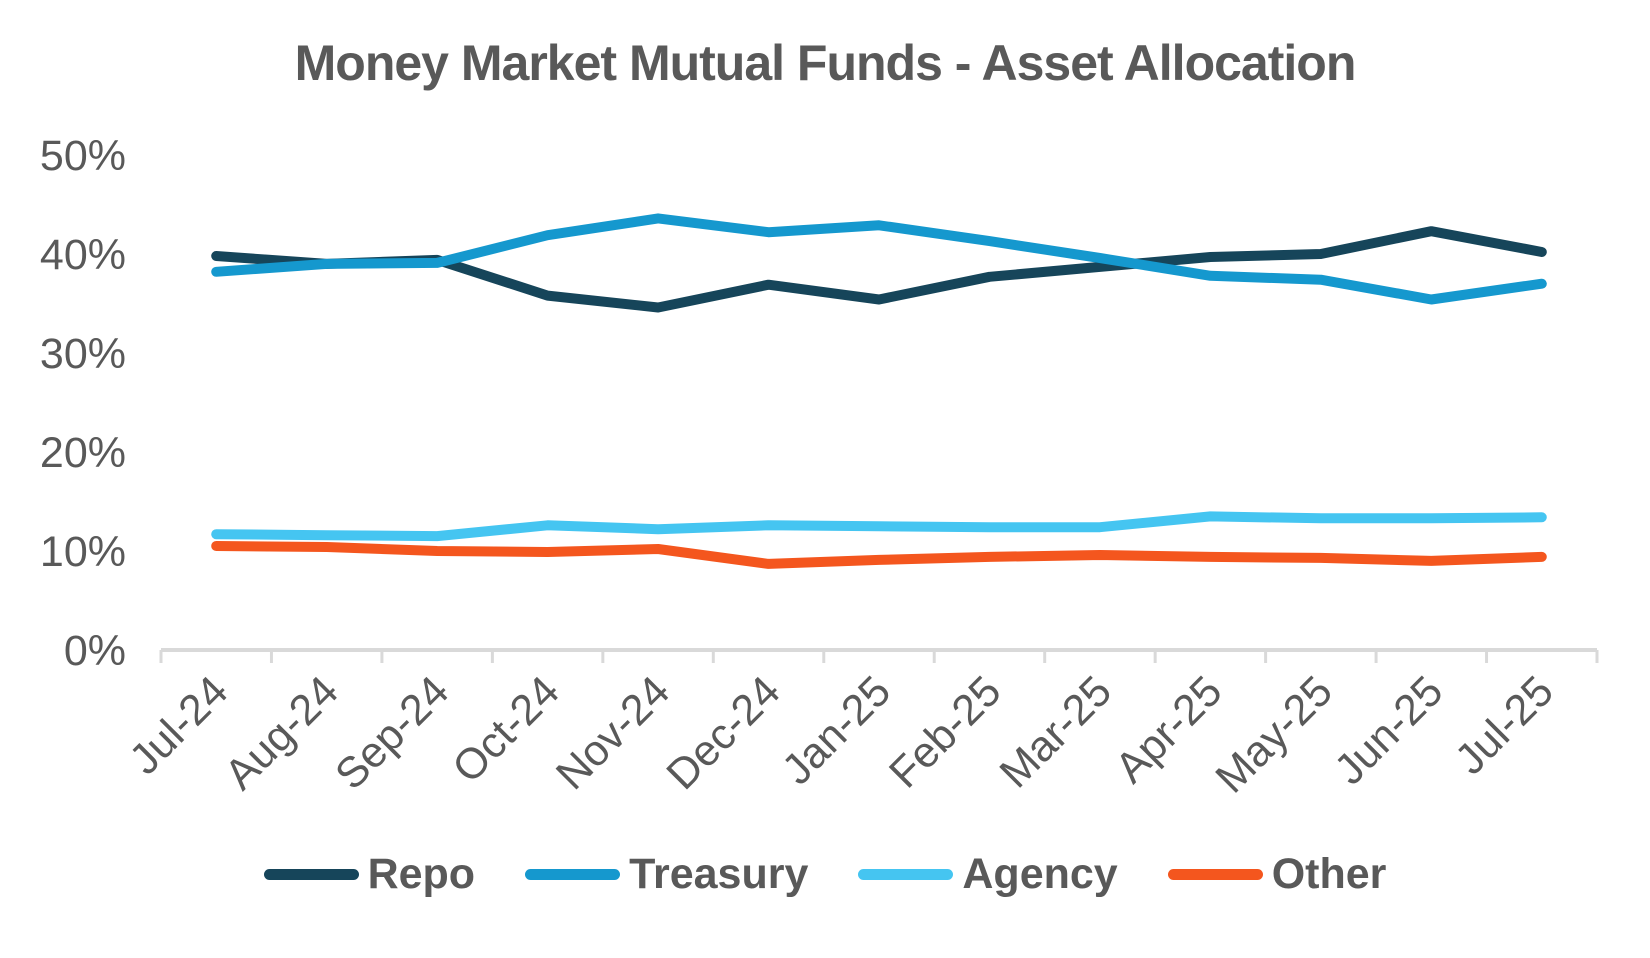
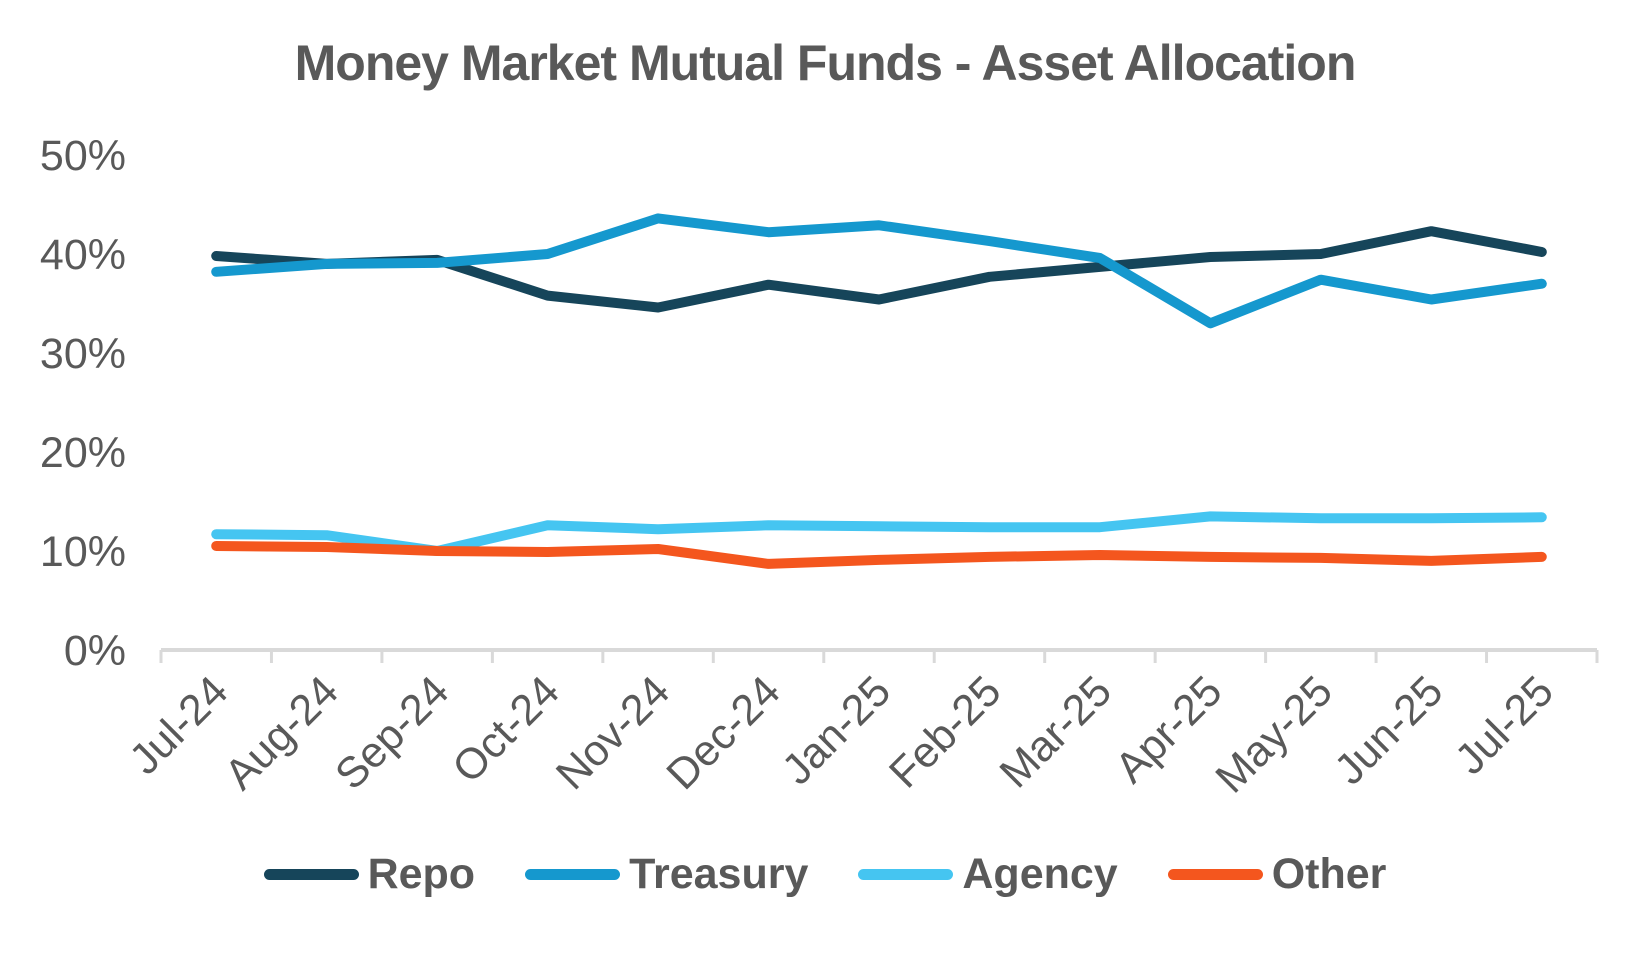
Agency/Sep-24: 12% -> 10%
Treasury/Oct-24: 42% -> 40%
Treasury/Apr-25: 38% -> 33%
